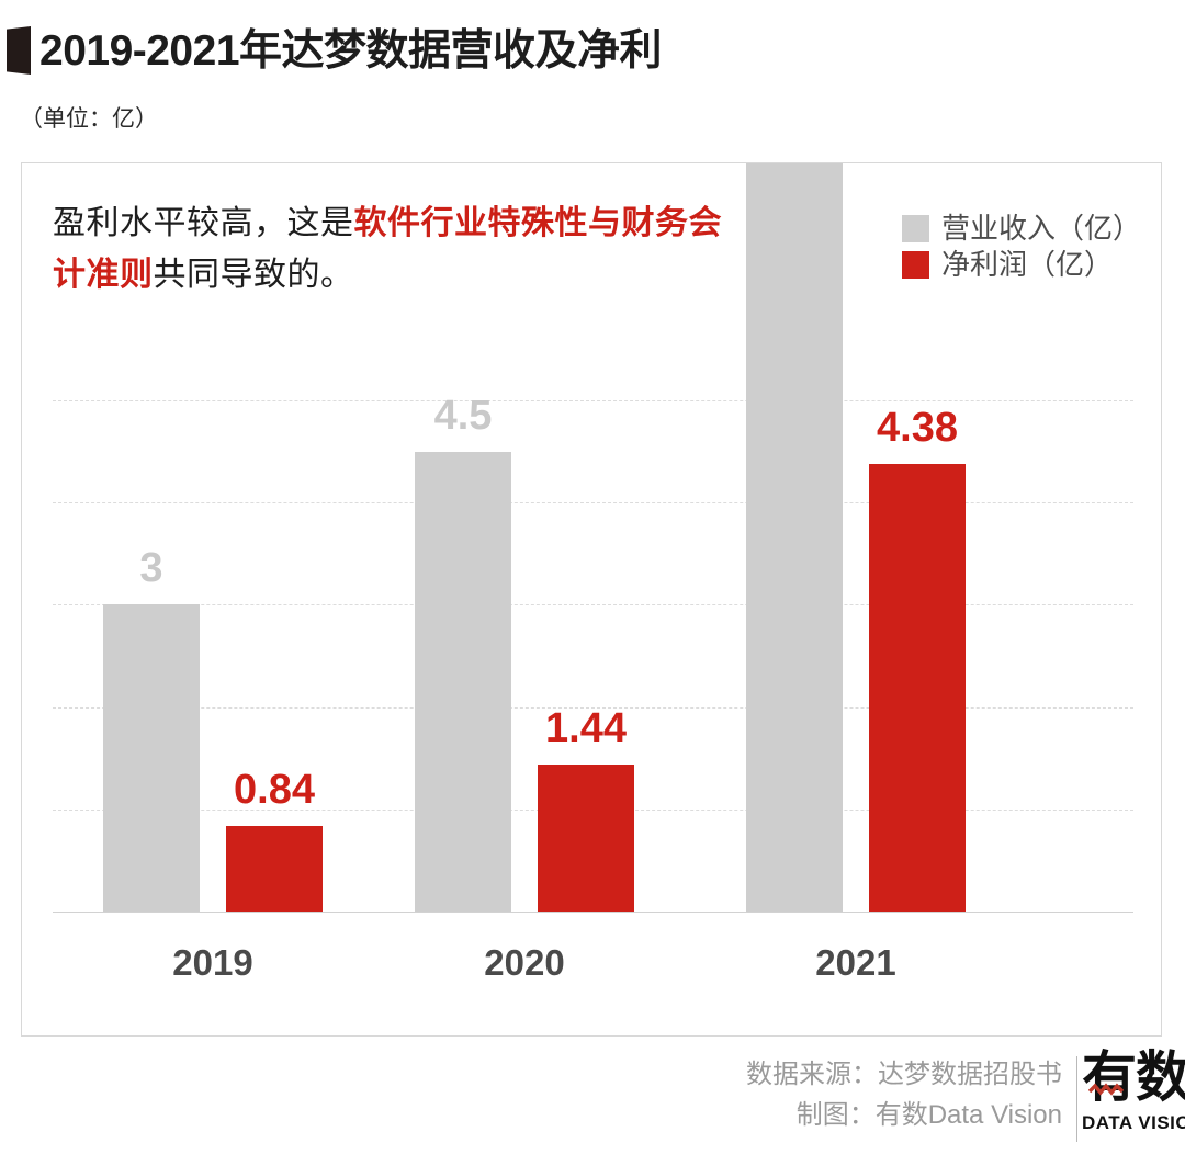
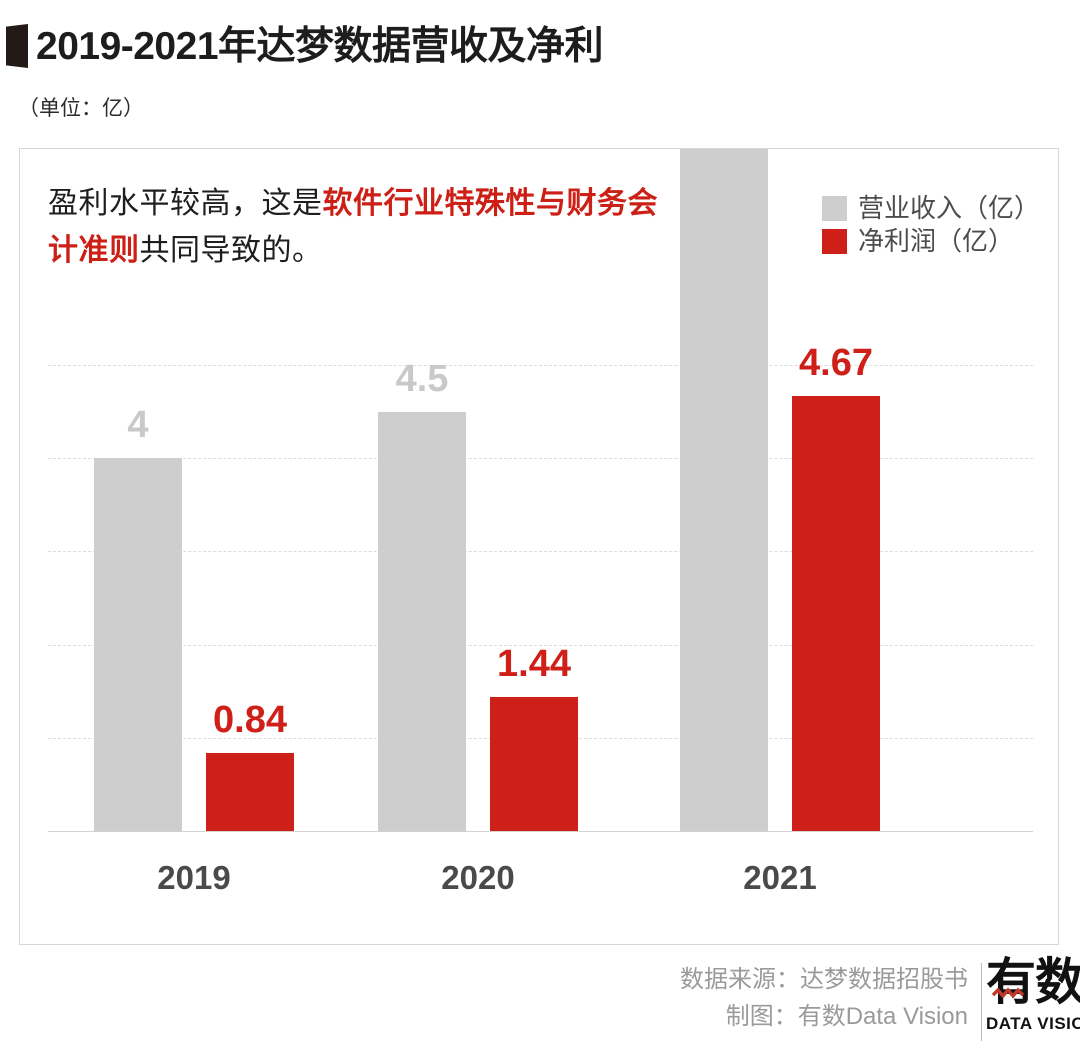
营业收入（亿）/2019: 3 -> 4
净利润（亿）/2021: 4.38 -> 4.67
